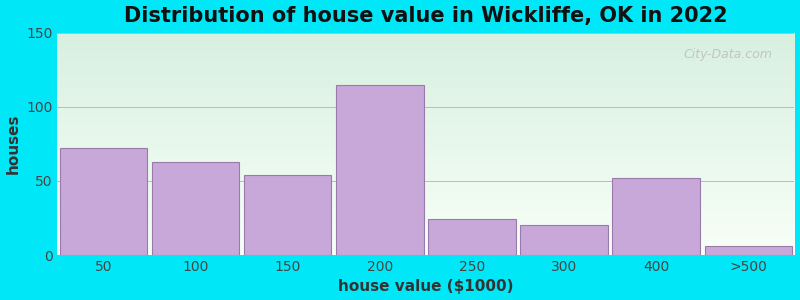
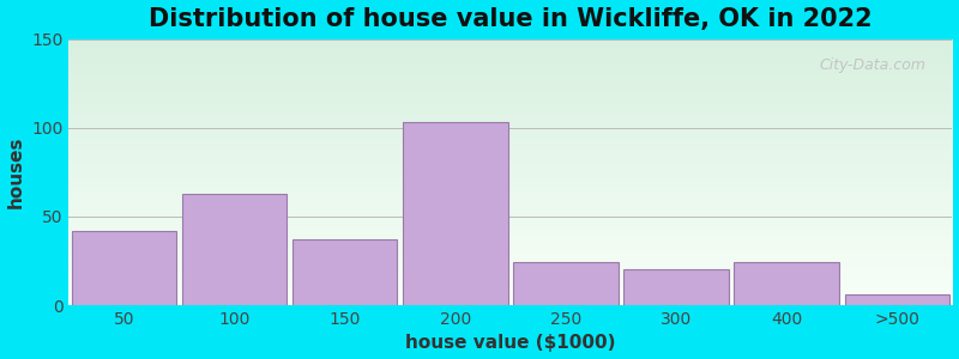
50: 72 -> 42
150: 54 -> 37
200: 115 -> 103
400: 52 -> 24
